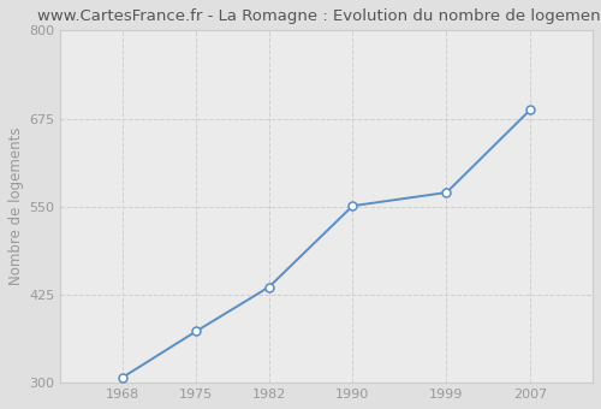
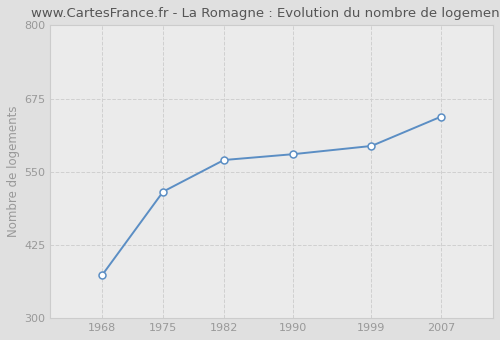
1968: 308 -> 374
1975: 373 -> 516
1982: 436 -> 570
1990: 551 -> 580
1999: 570 -> 594
2007: 687 -> 644
